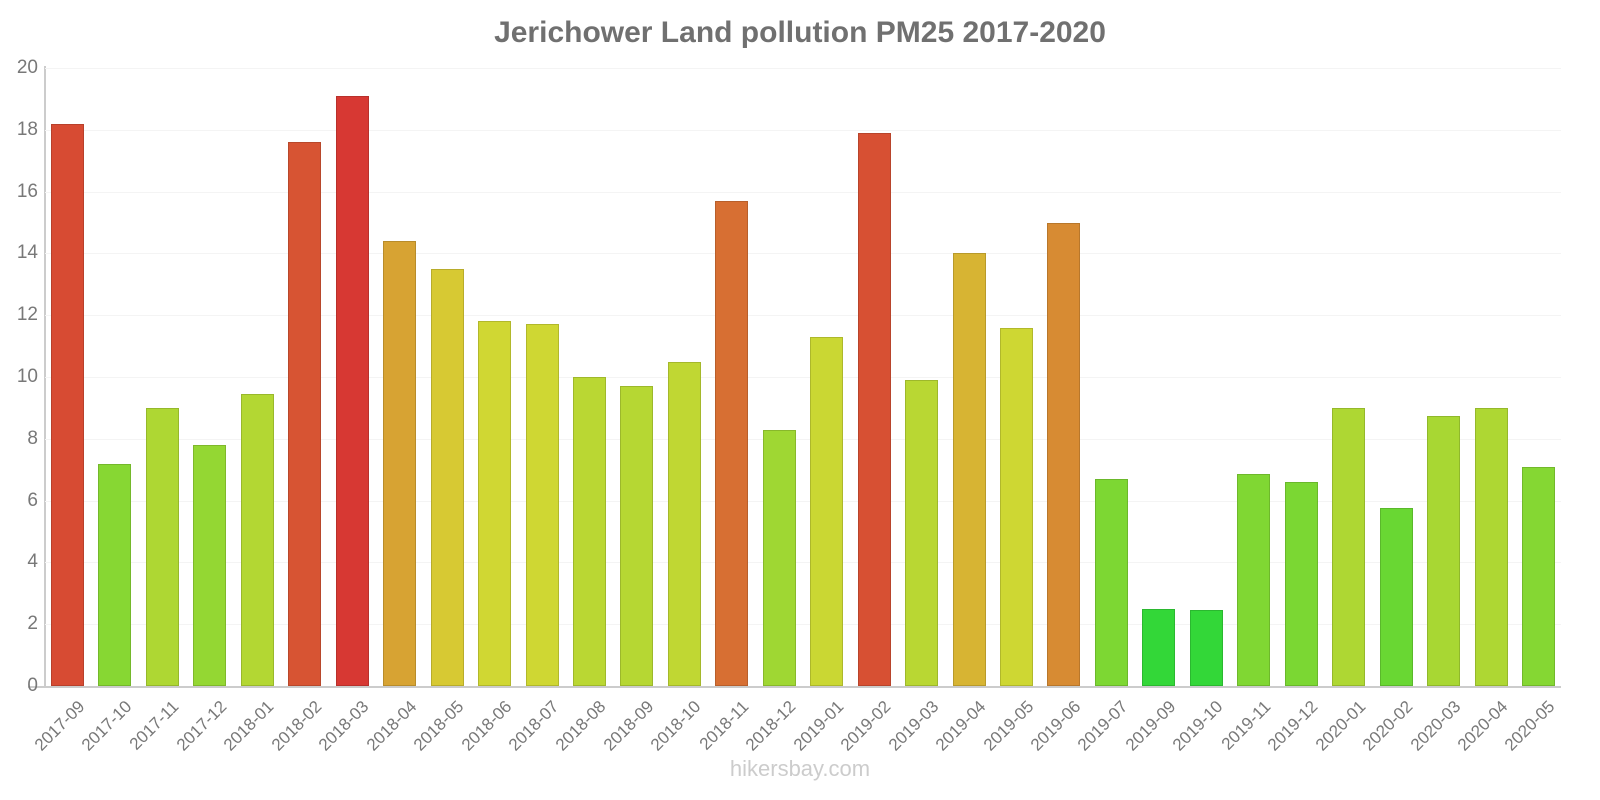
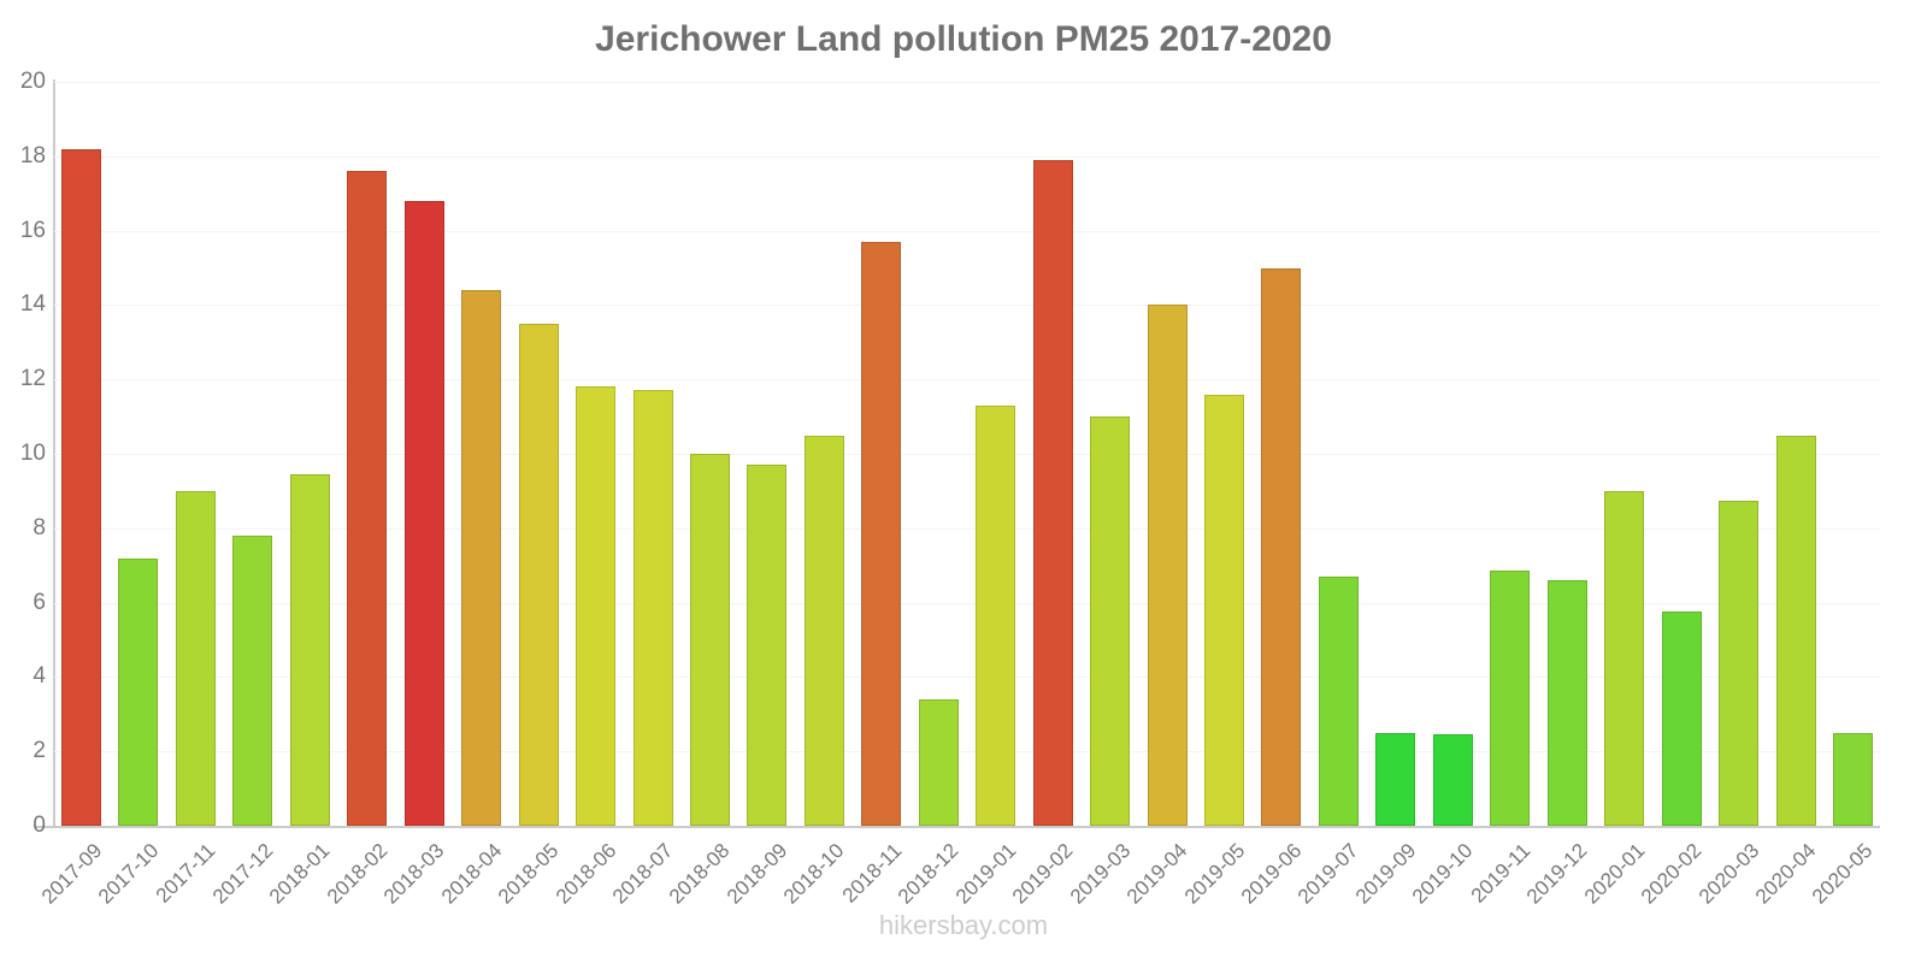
2018-03: 19.1 -> 16.8
2018-12: 8.3 -> 3.4
2019-03: 9.9 -> 11.0
2020-04: 9.0 -> 10.5
2020-05: 7.1 -> 2.5
